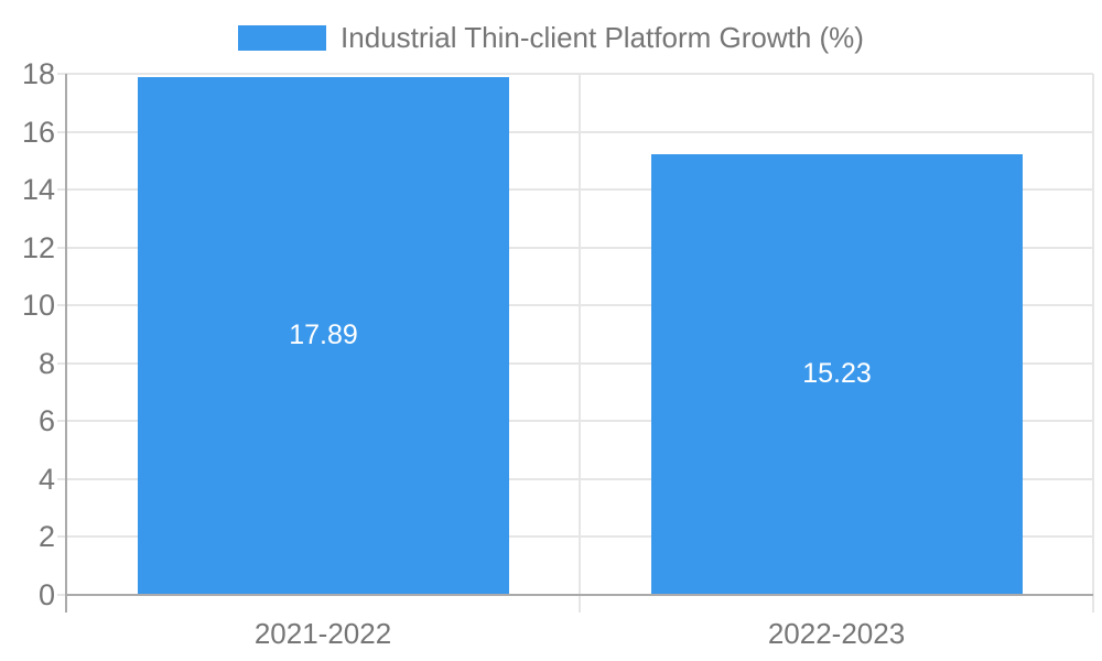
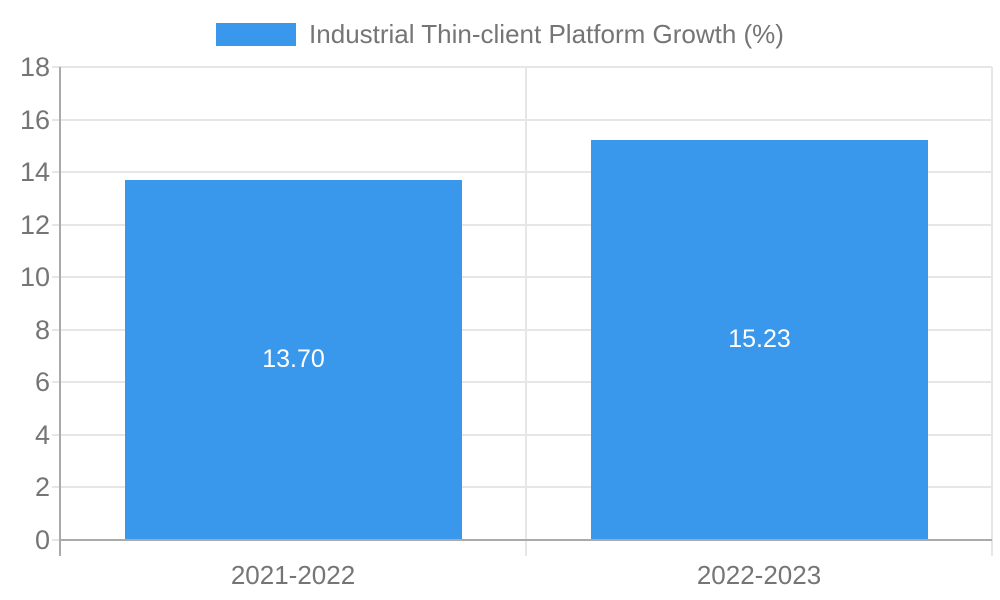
2021-2022: 17.89 -> 13.70
